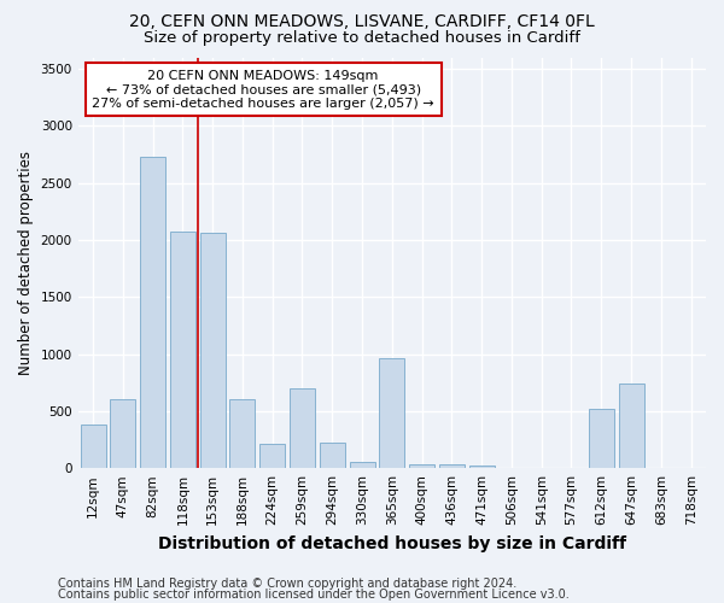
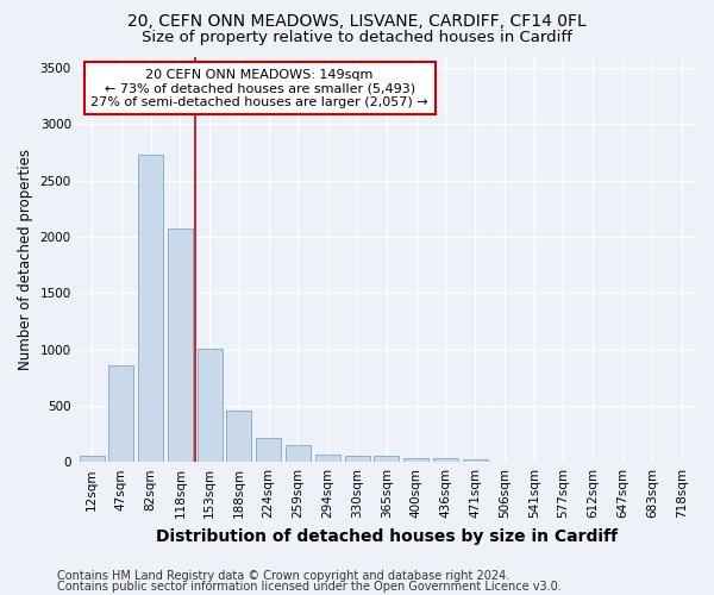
12sqm: 380 -> 60
47sqm: 600 -> 860
153sqm: 2060 -> 1010
188sqm: 600 -> 460
259sqm: 700 -> 150
294sqm: 220 -> 70
365sqm: 960 -> 60
612sqm: 520 -> 0
647sqm: 740 -> 0
